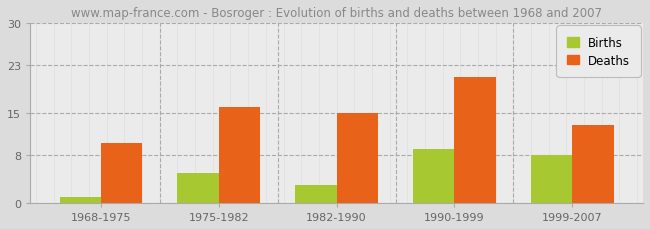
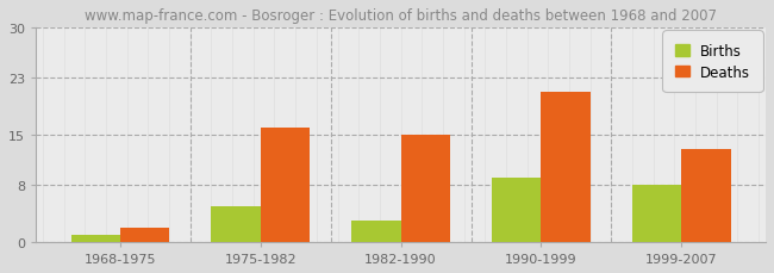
Deaths/1968-1975: 10 -> 2
